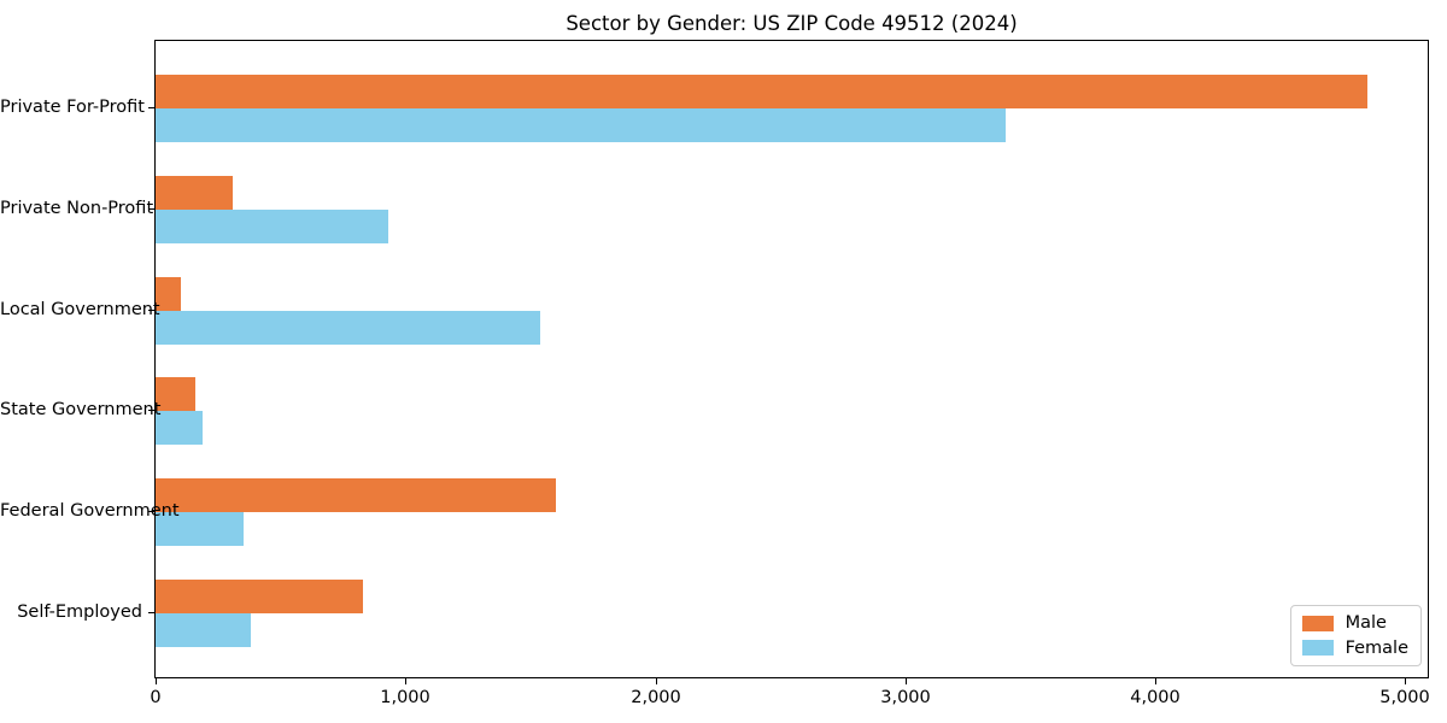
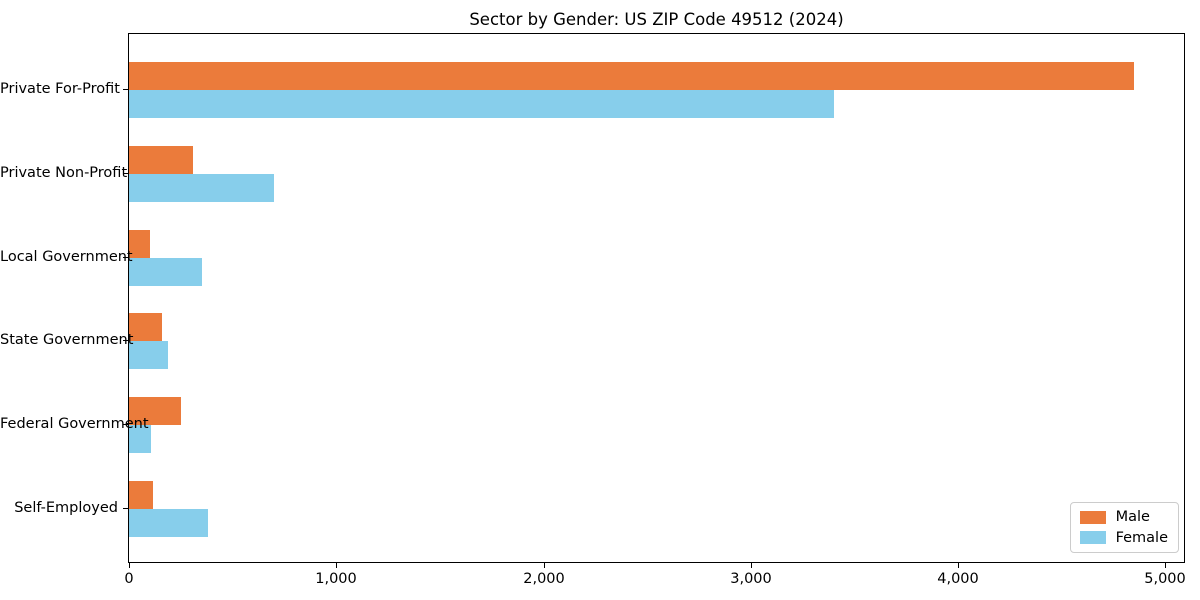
Female/Private Non-Profit: 930 -> 700
Female/Local Government: 1540 -> 350
Male/Federal Government: 1600 -> 250
Female/Federal Government: 350 -> 100
Male/Self-Employed: 830 -> 120
